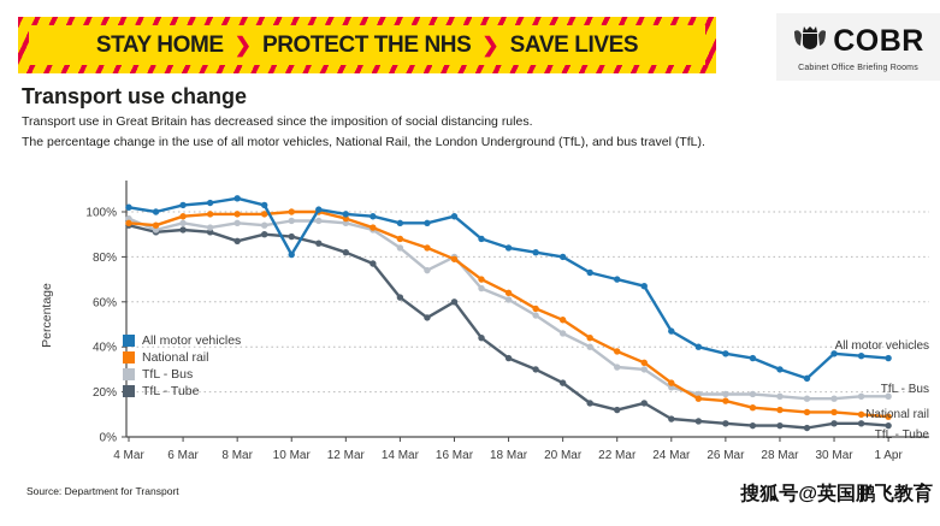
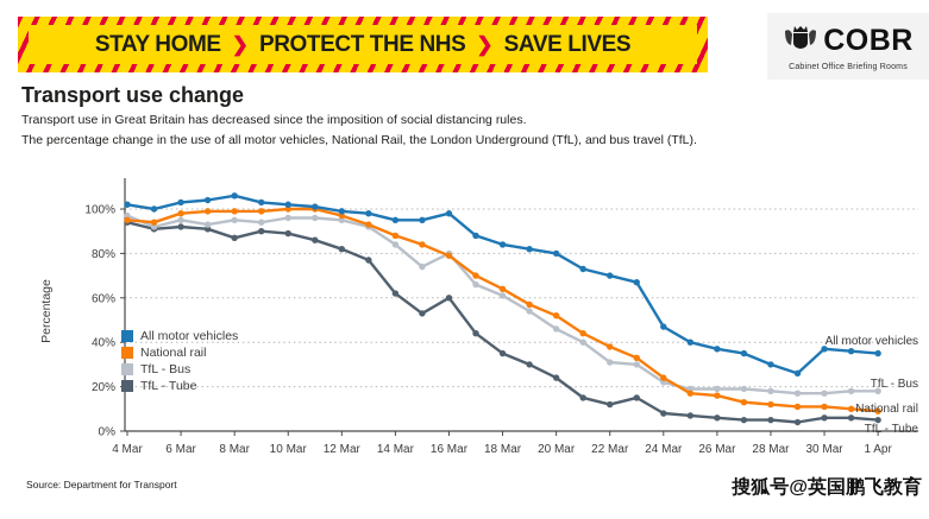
All motor vehicles/10 Mar: 81% -> 102%
